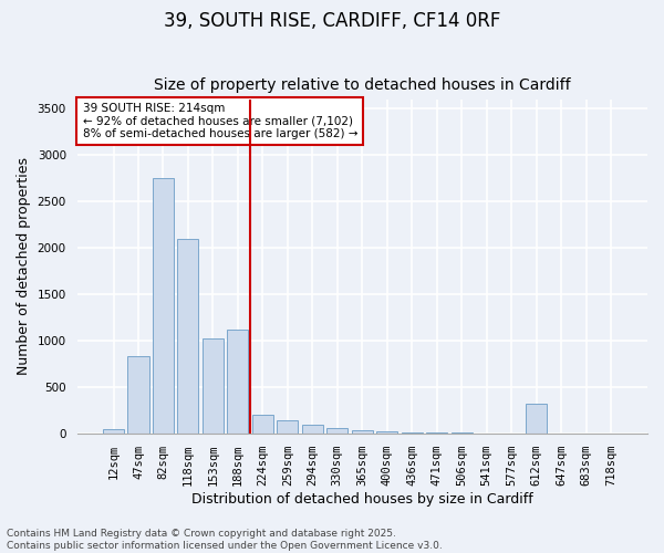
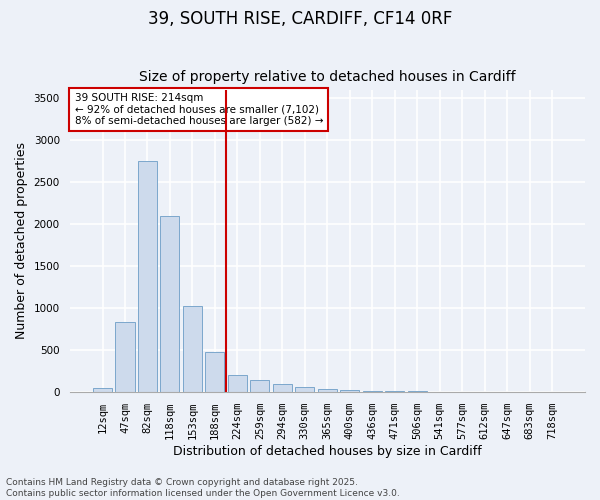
188sqm: 1120 -> 470
612sqm: 320 -> 0
